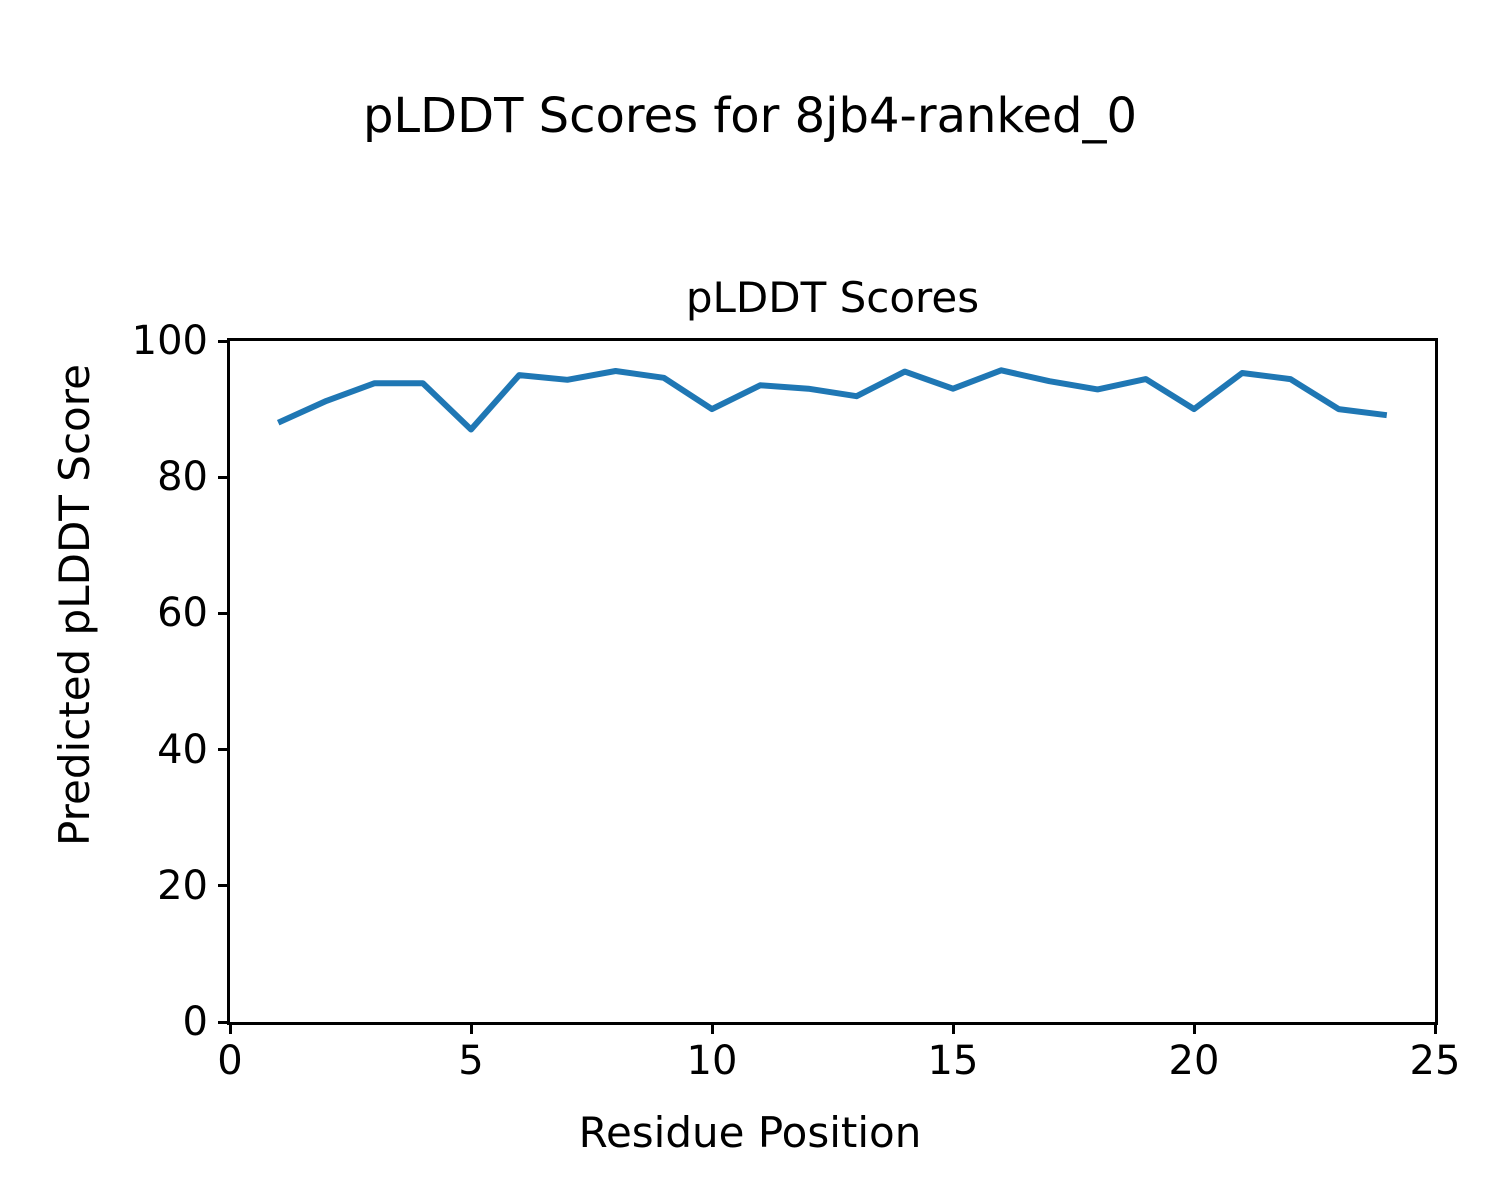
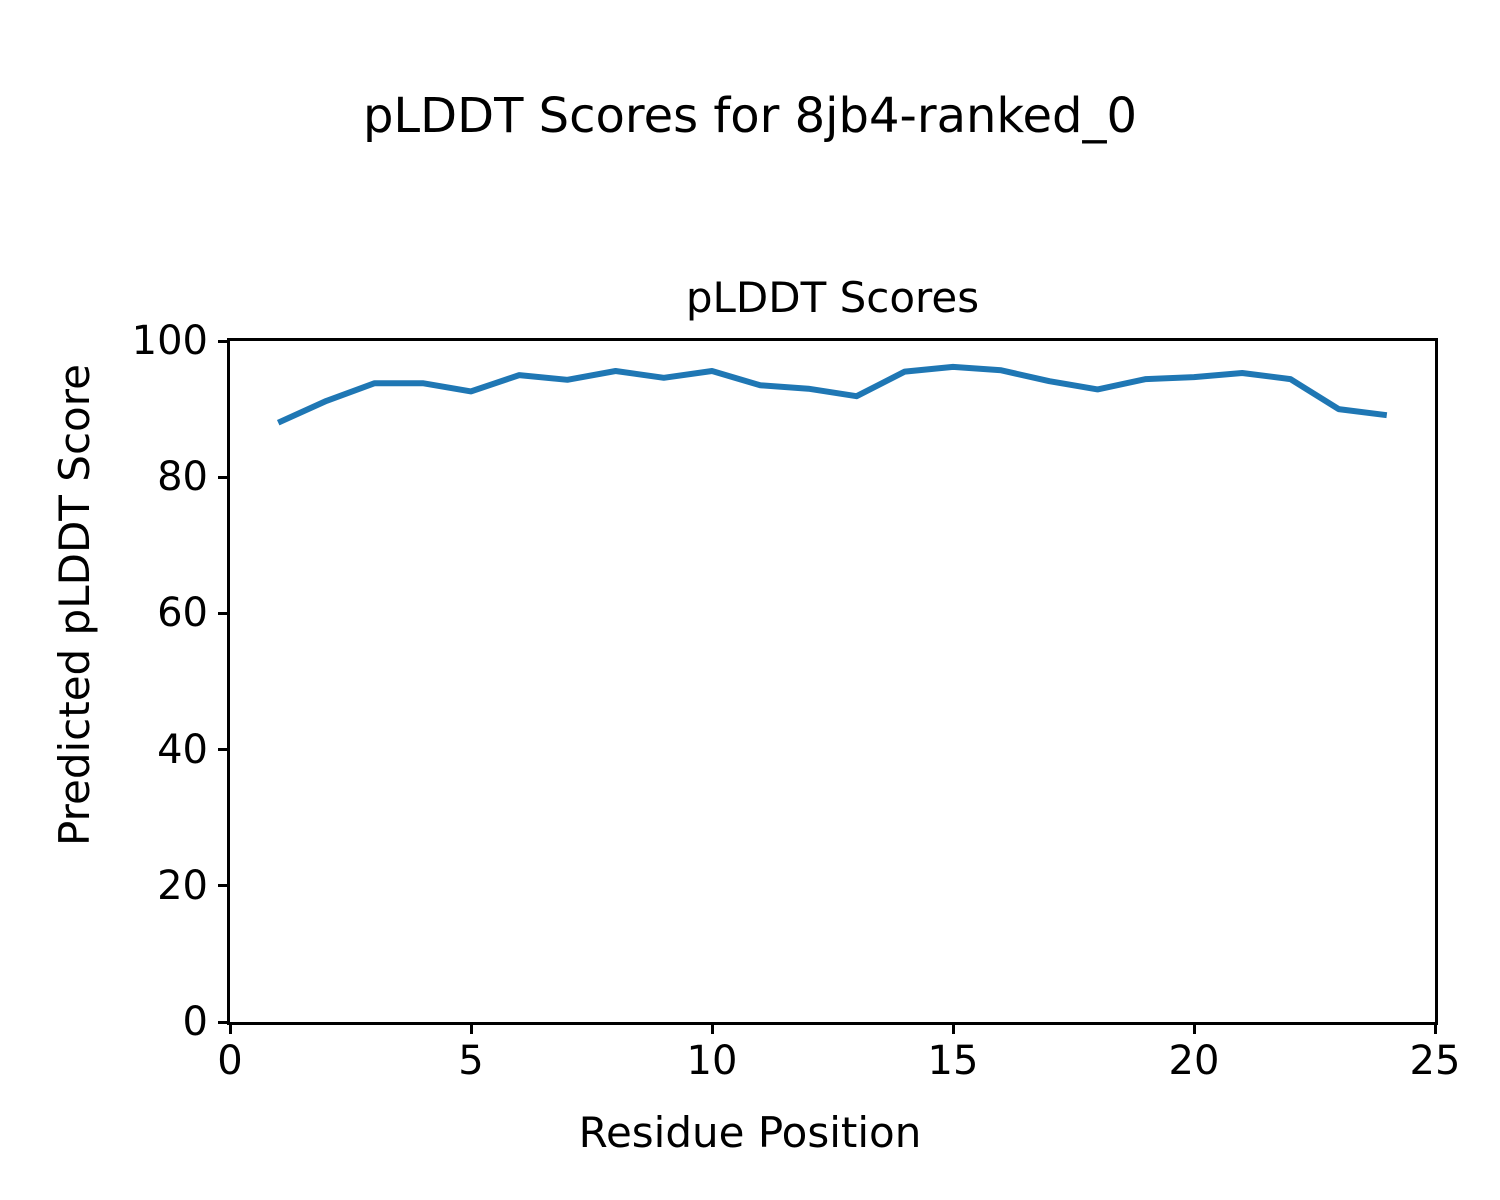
5: 87 -> 93
10: 90 -> 96
15: 93 -> 96
20: 90 -> 95
